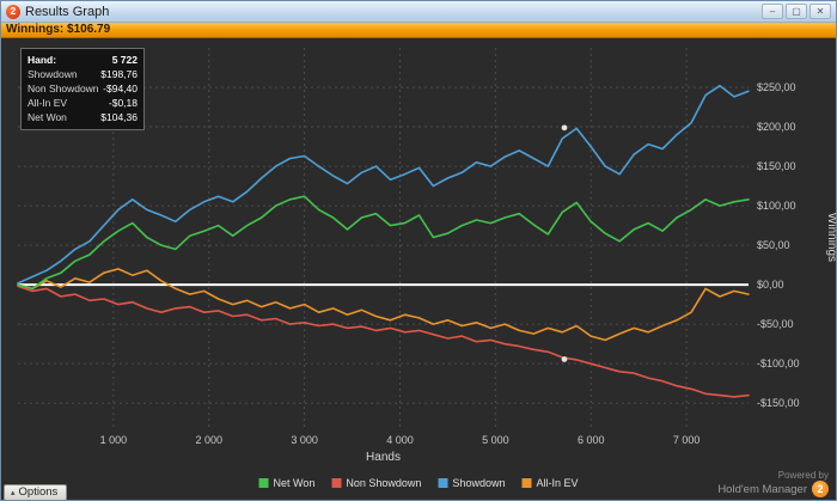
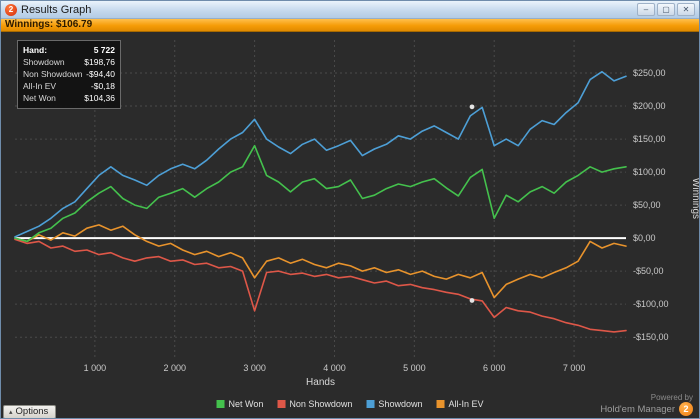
Non Showdown/3000: -$50 -> -$110
All-In EV/3000: -$20 -> -$60
Net Won/3000: $110 -> $140
Showdown/3000: $160 -> $180
Non Showdown/6000: -$100 -> -$120
All-In EV/6000: -$60 -> -$90
Net Won/6000: $80 -> $30
Showdown/6000: $180 -> $140
